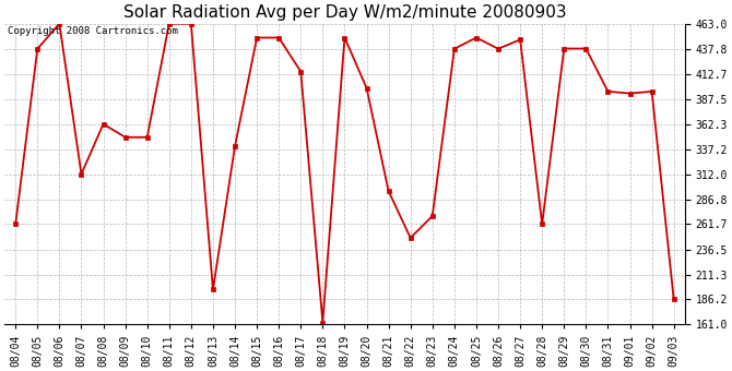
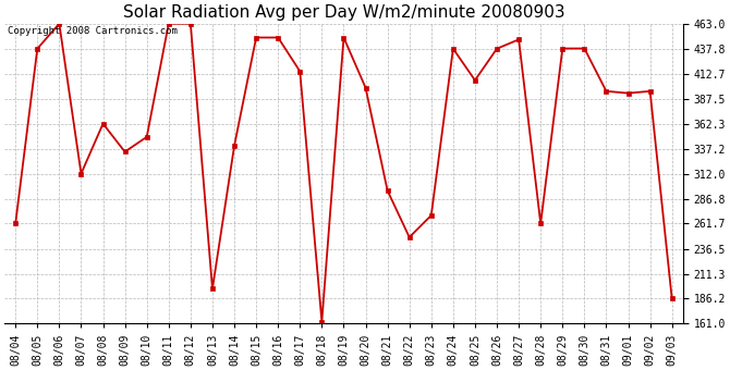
08/09: 349 -> 334
08/25: 449 -> 406
